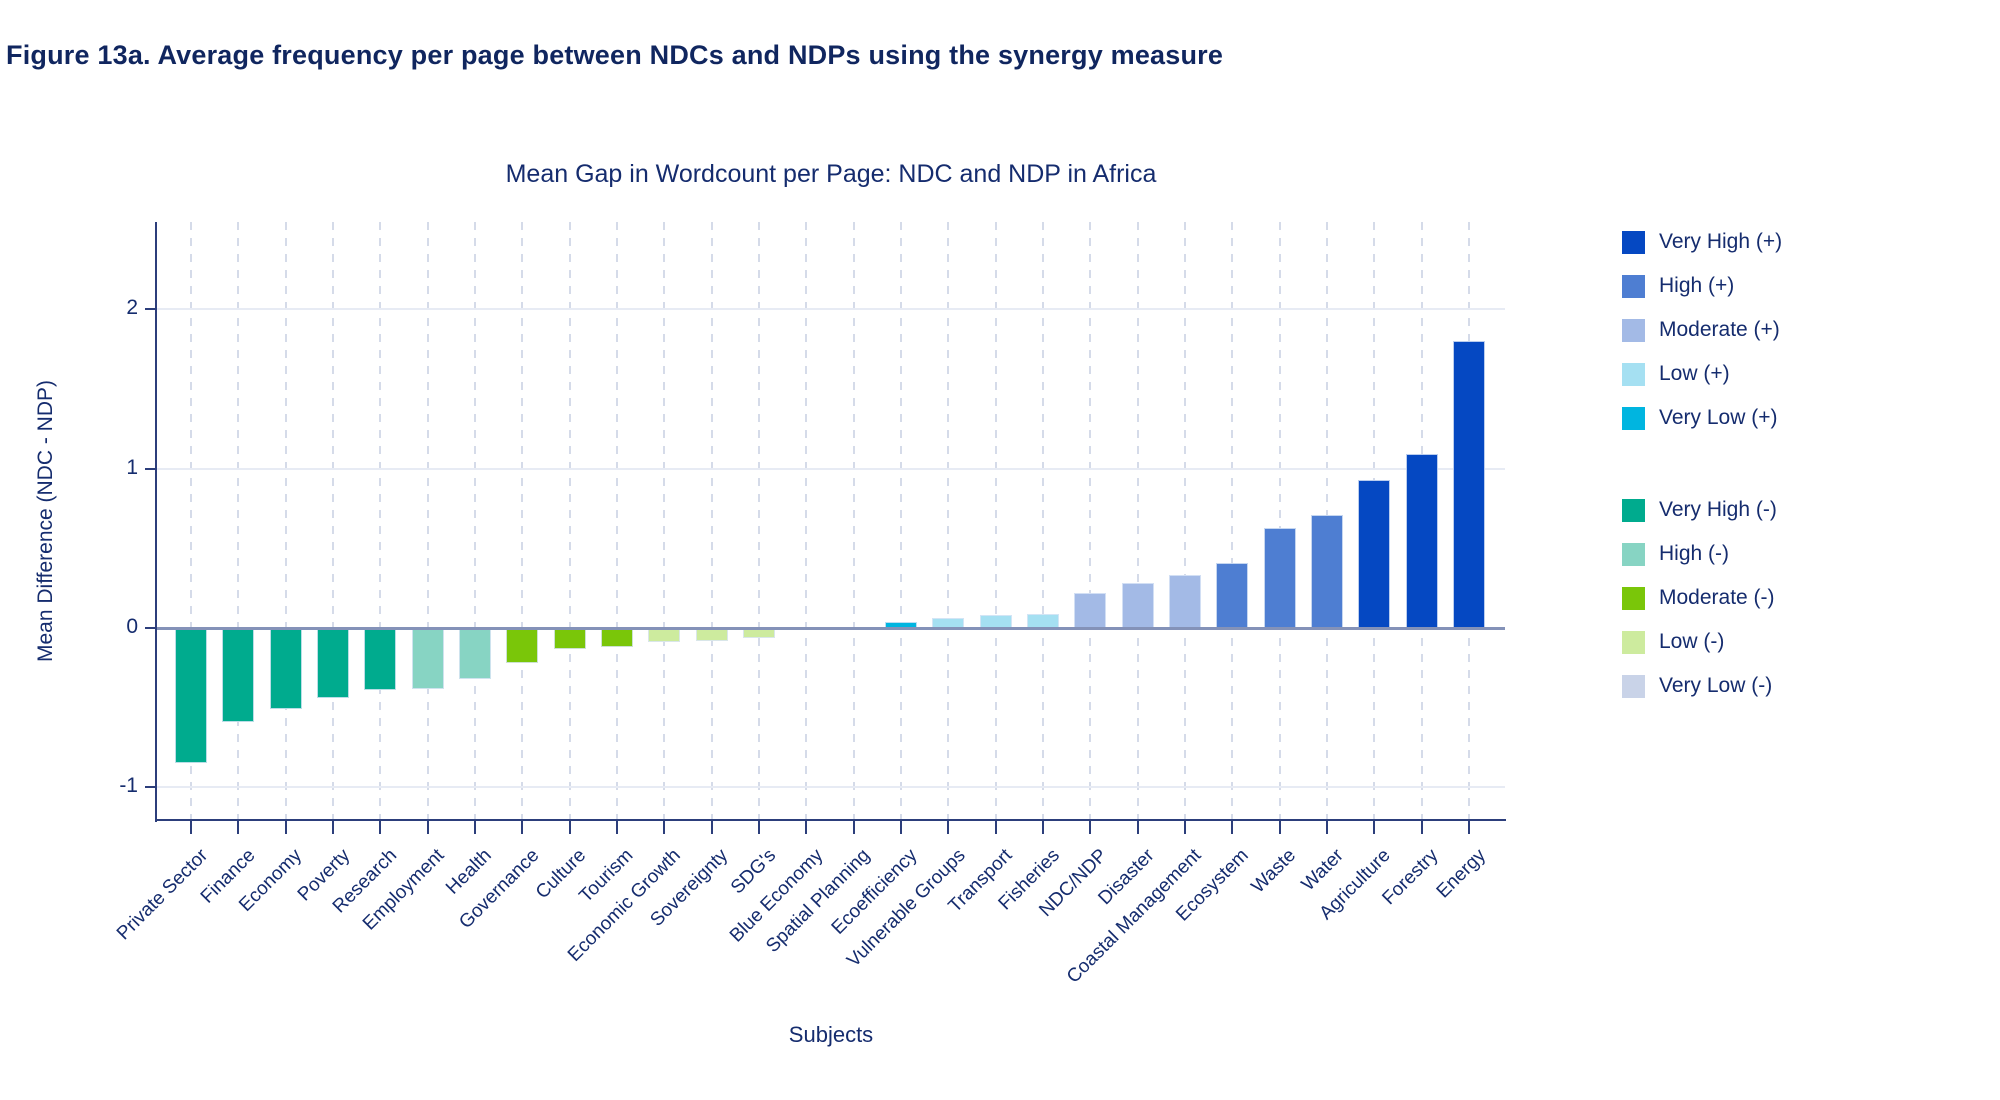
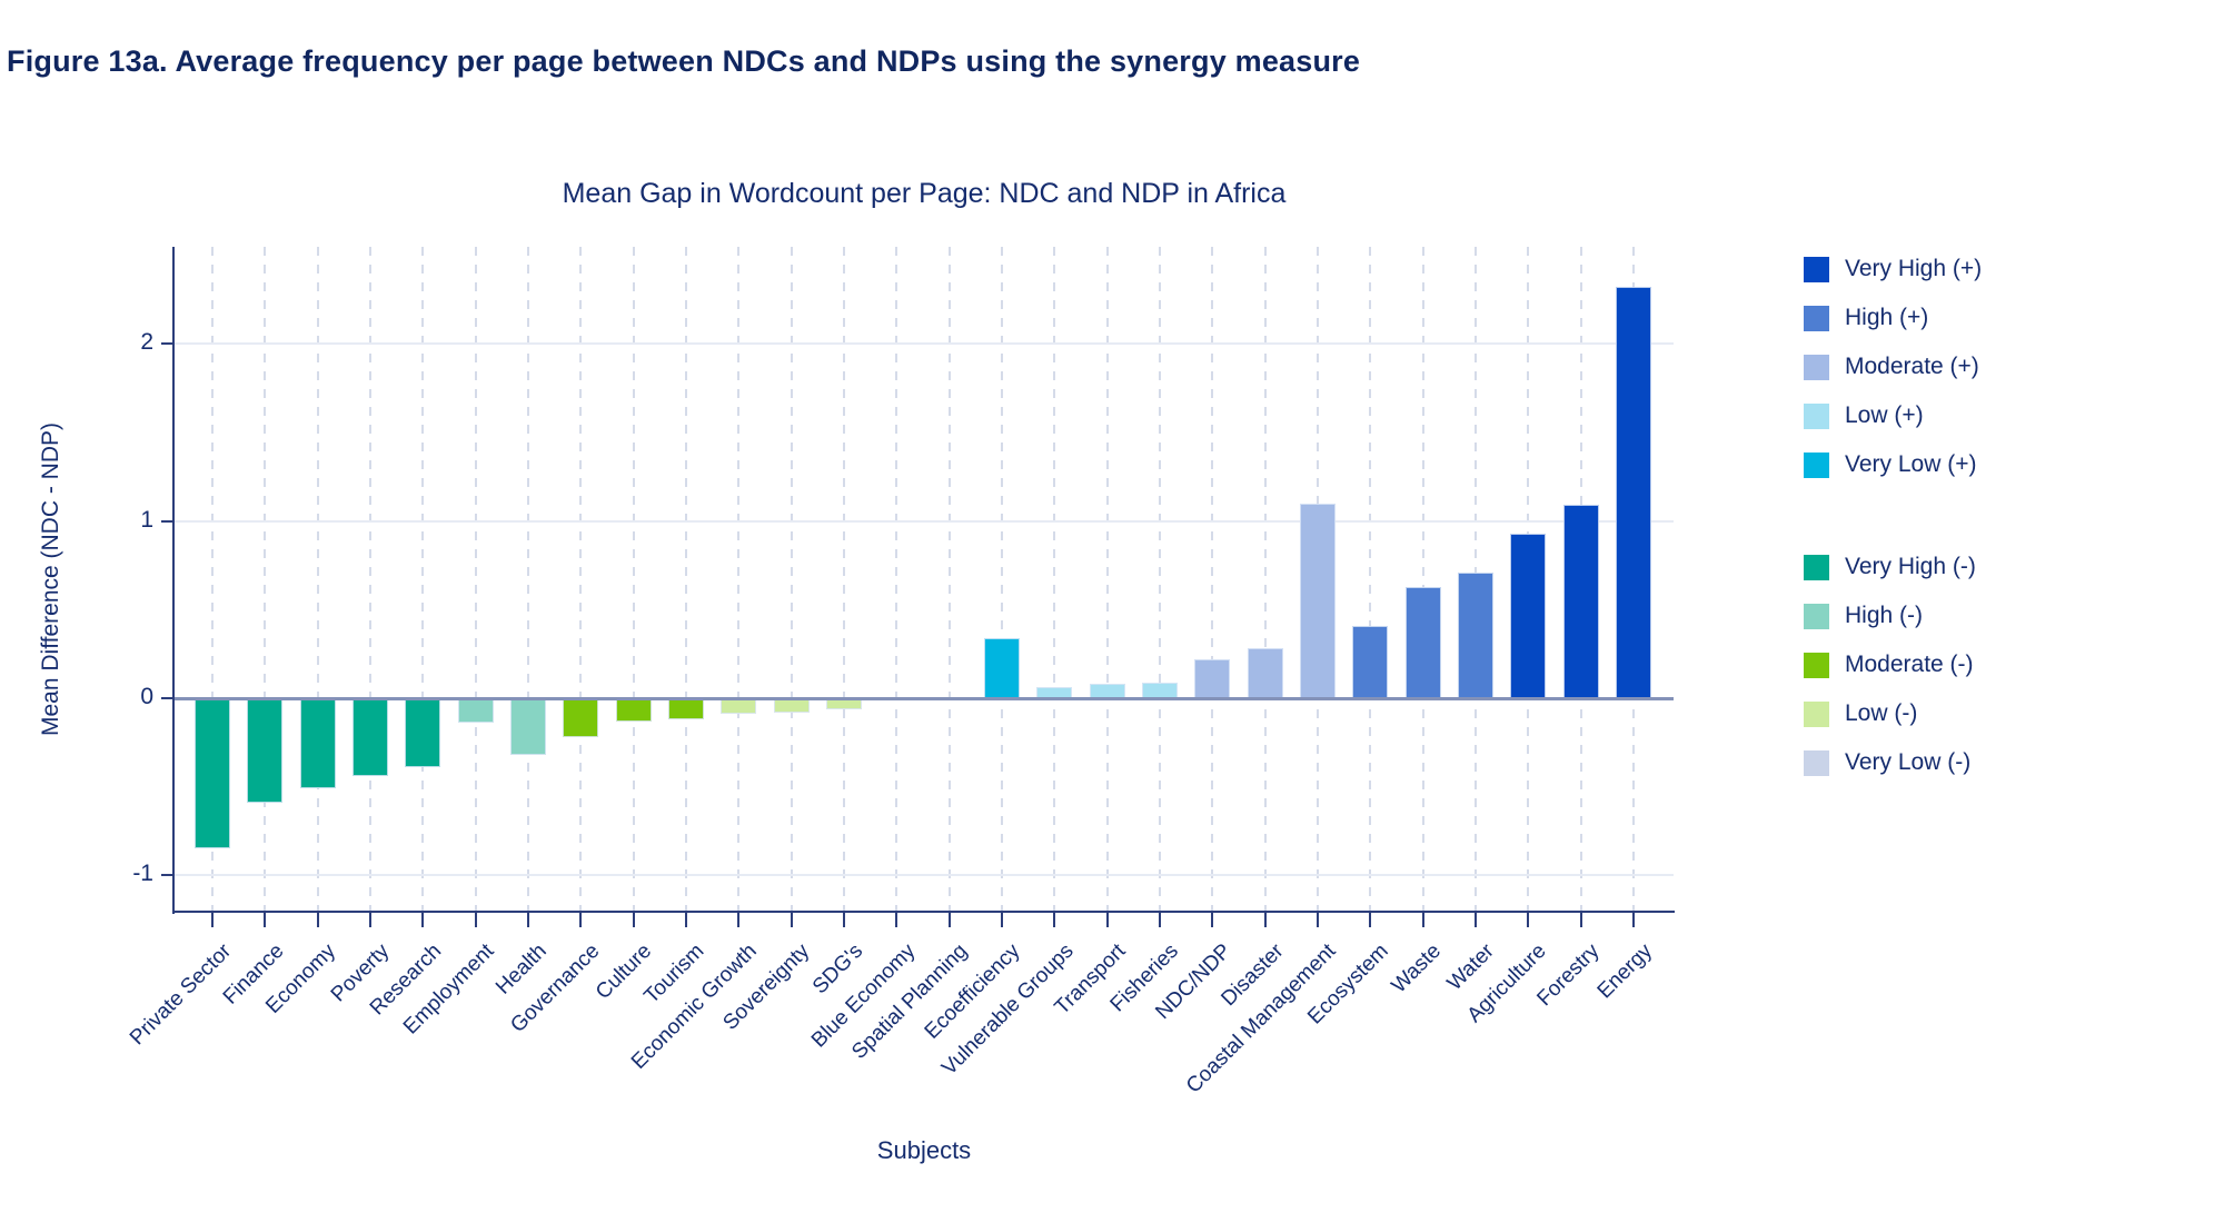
Employment: -0.38 -> -0.14
Ecoefficiency: 0.04 -> 0.34
Coastal Management: 0.33 -> 1.10
Energy: 1.80 -> 2.32
